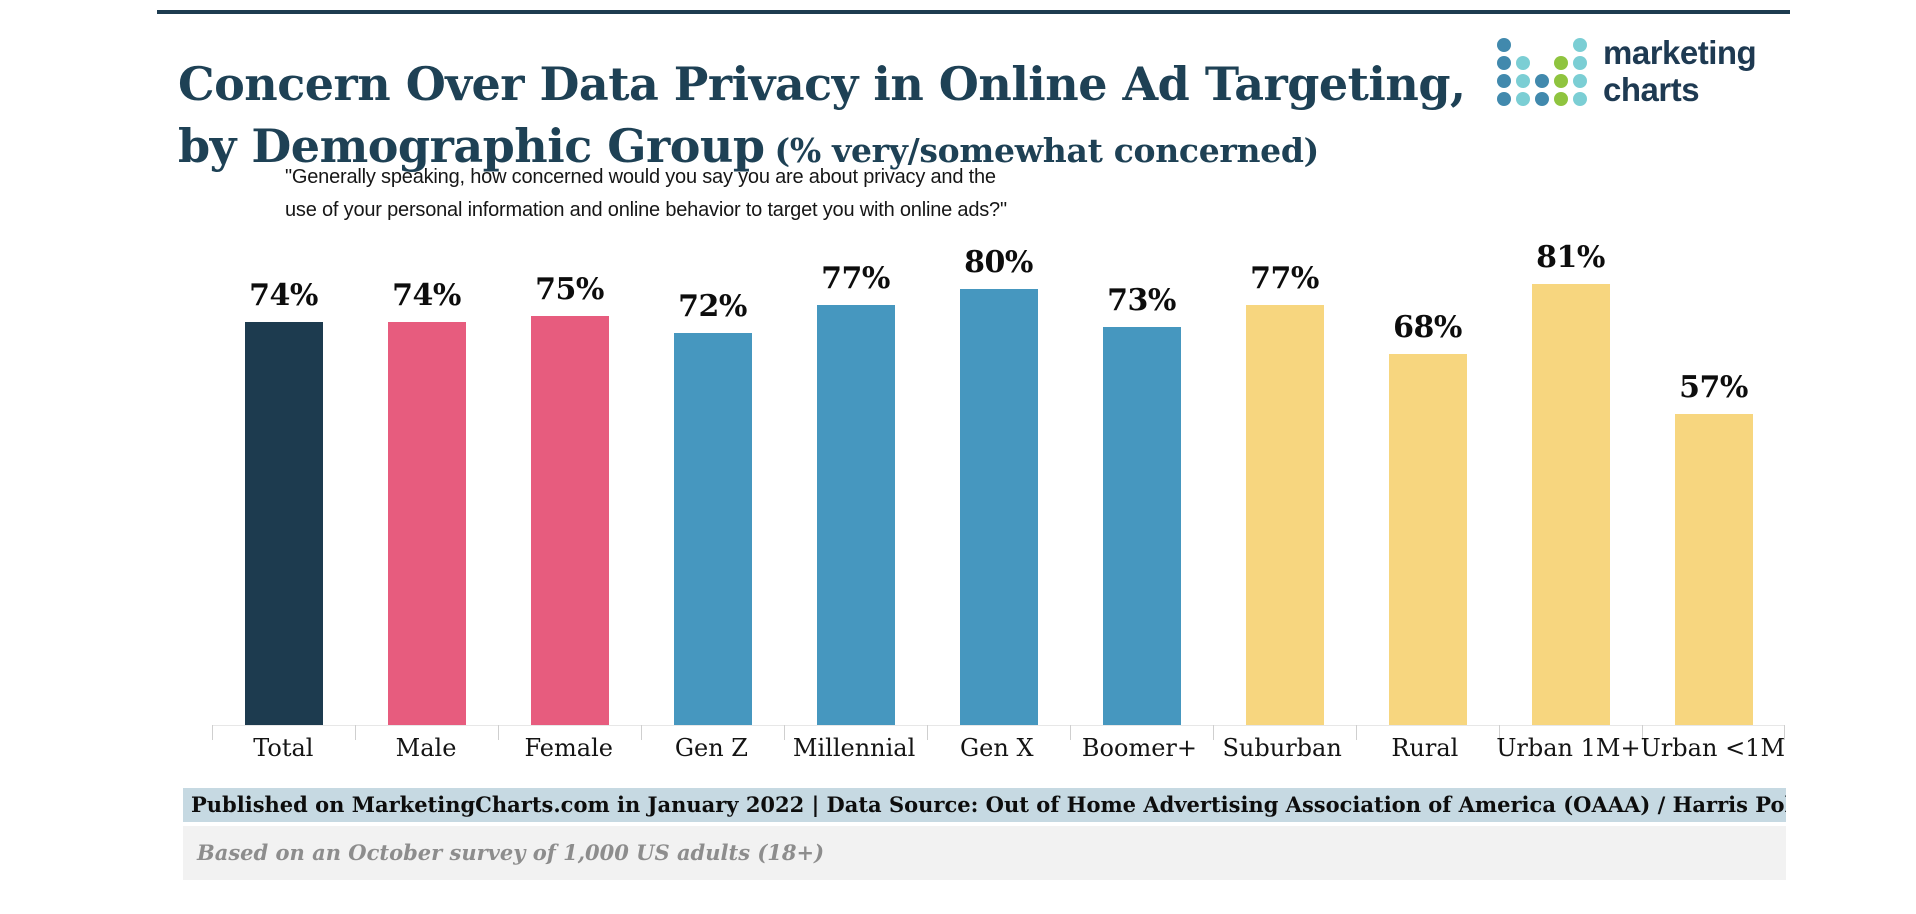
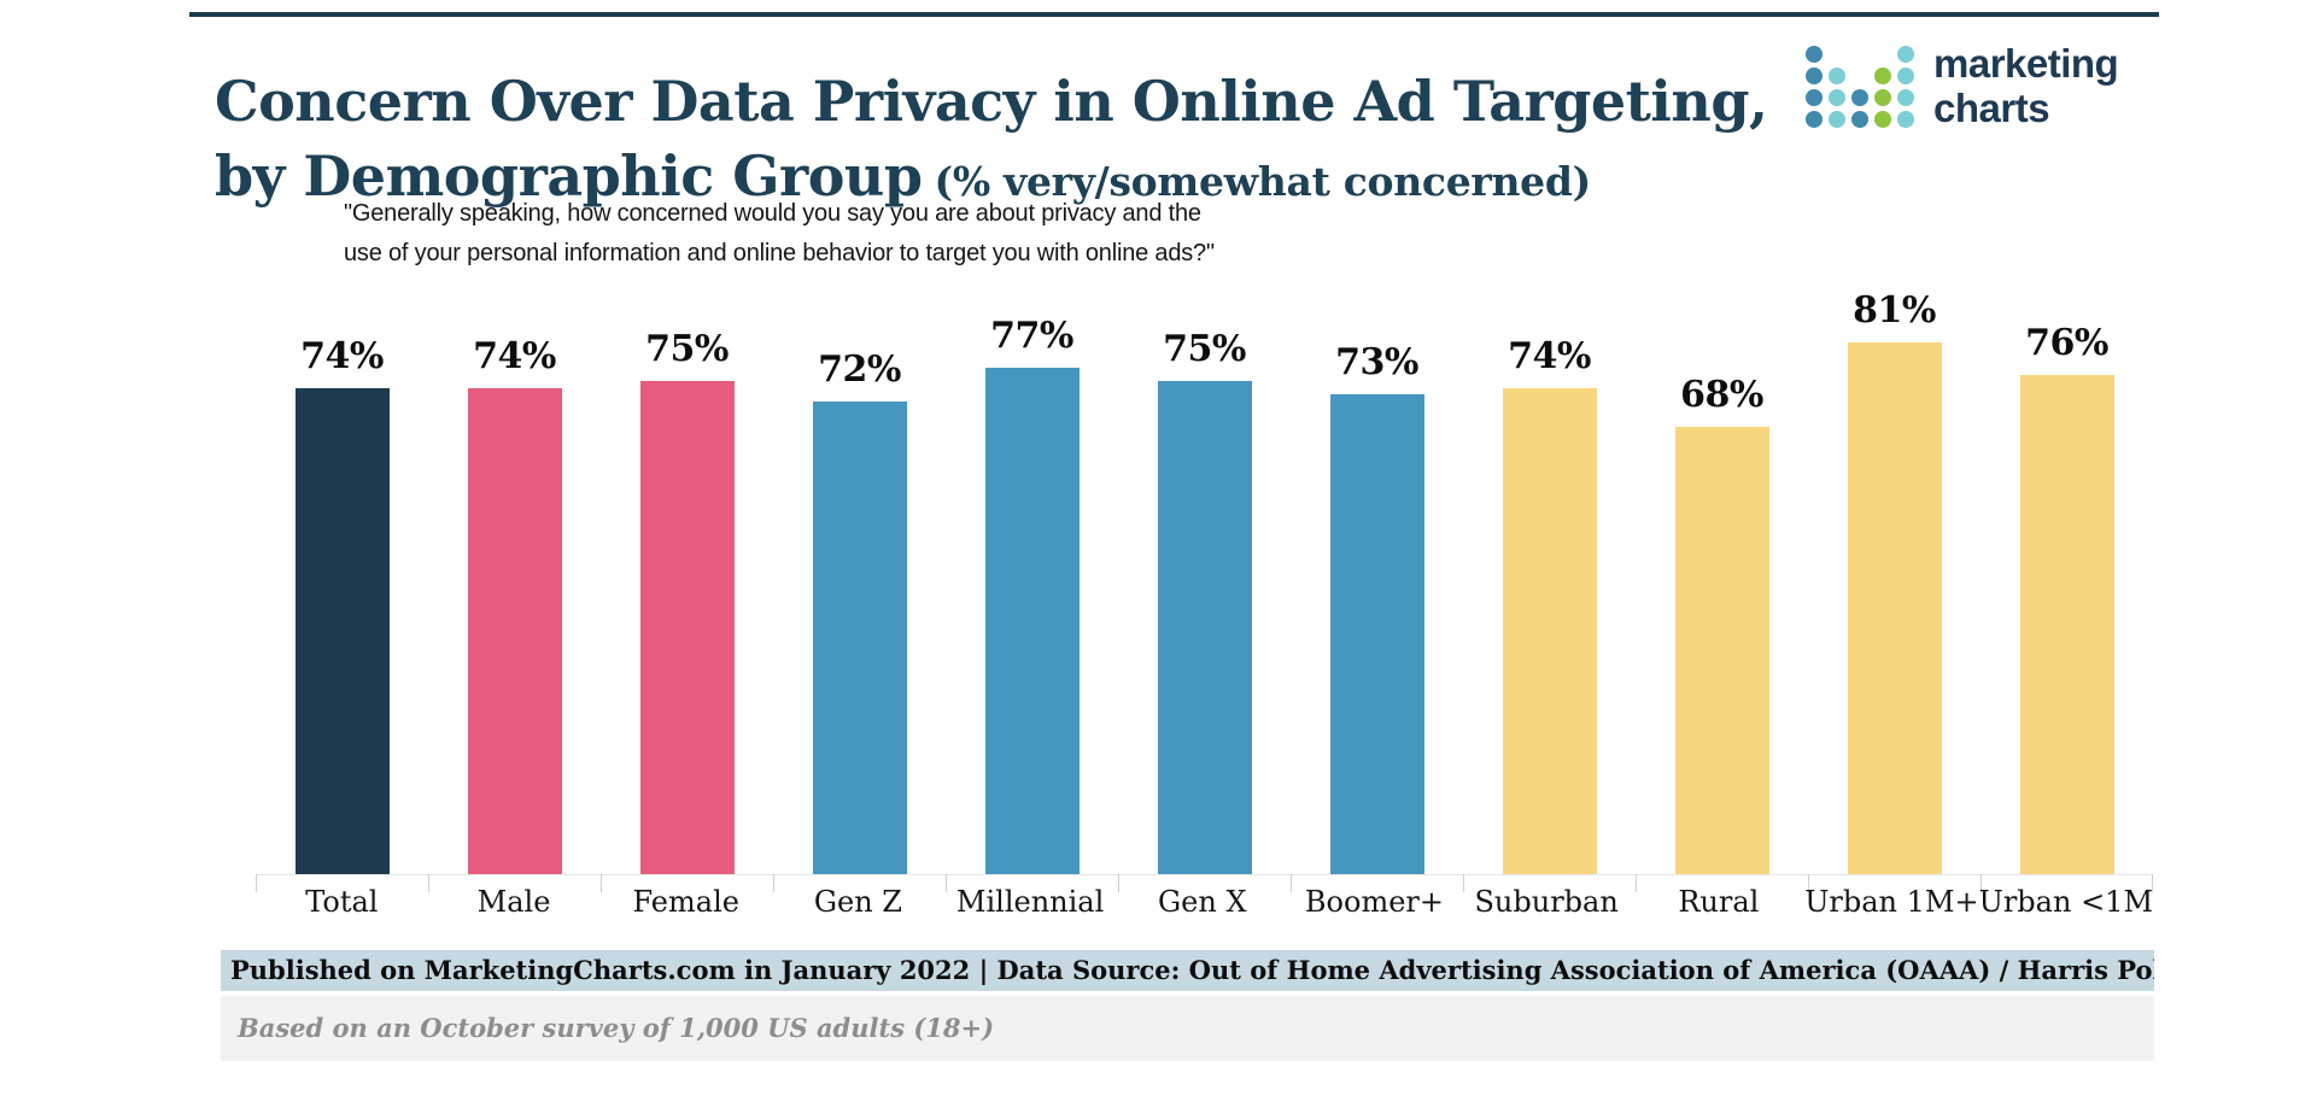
Gen X: 80% -> 75%
Suburban: 77% -> 74%
Urban <1M: 57% -> 76%
